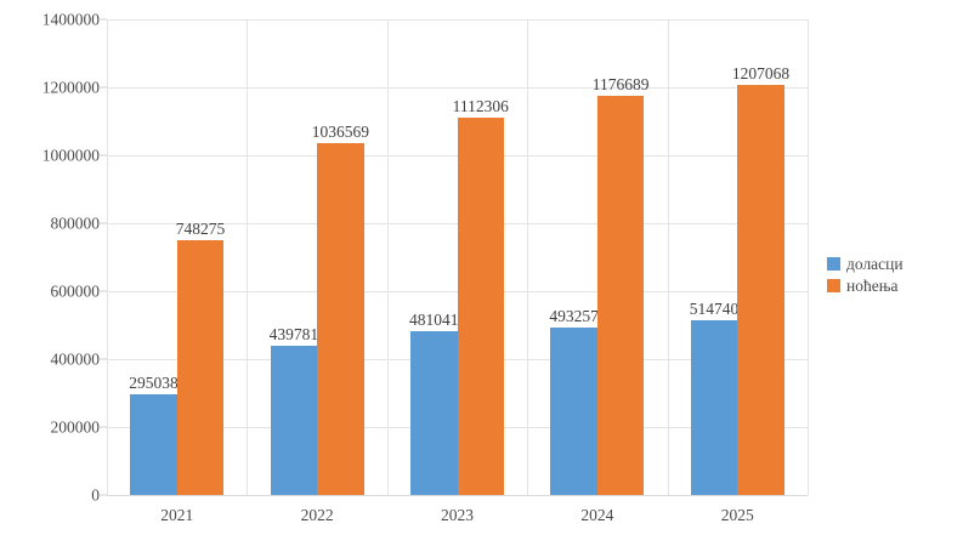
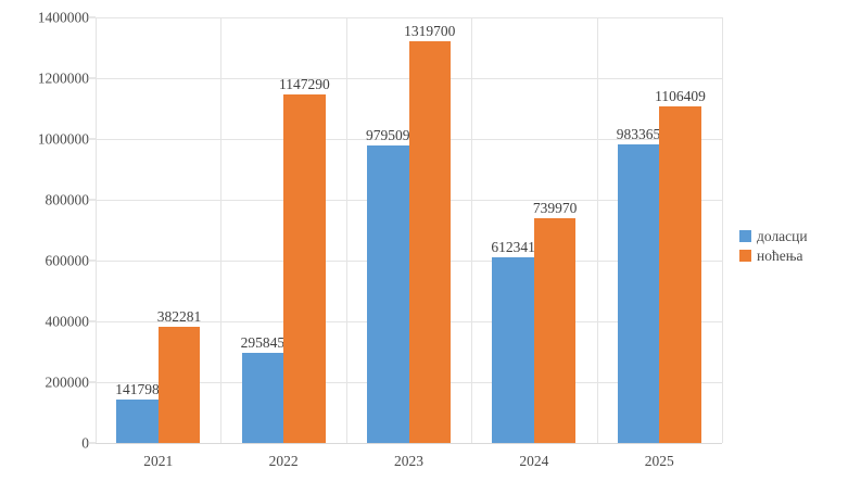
доласци/2021: 295038 -> 141798
ноћења/2021: 748275 -> 382281
доласци/2022: 439781 -> 295845
ноћења/2022: 1036569 -> 1147290
доласци/2023: 481041 -> 979509
ноћења/2023: 1112306 -> 1319700
доласци/2024: 493257 -> 612341
ноћења/2024: 1176689 -> 739970
доласци/2025: 514740 -> 983365
ноћења/2025: 1207068 -> 1106409
